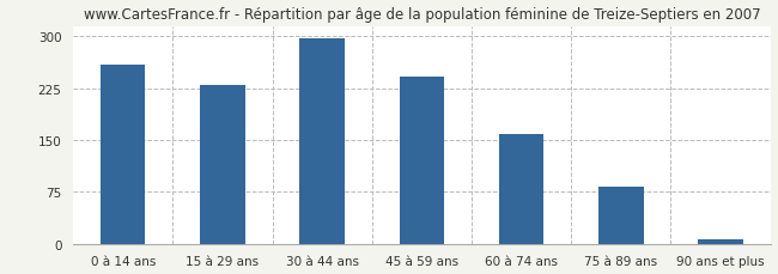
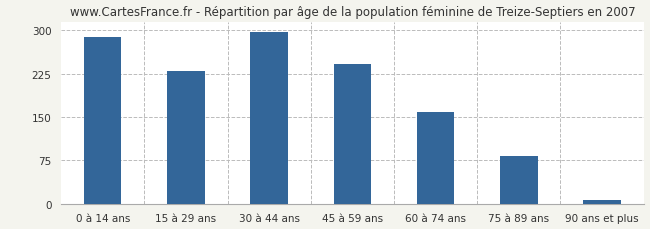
0 à 14 ans: 258 -> 289
